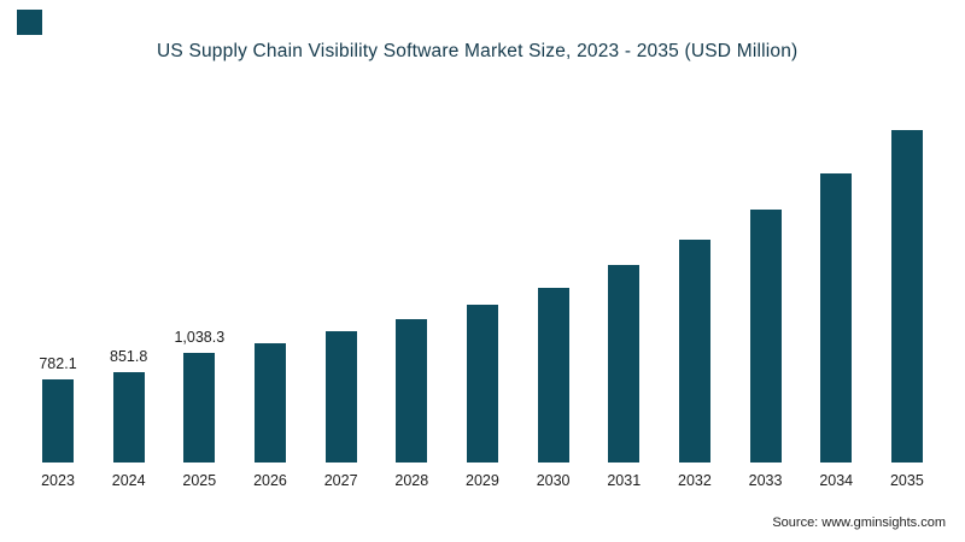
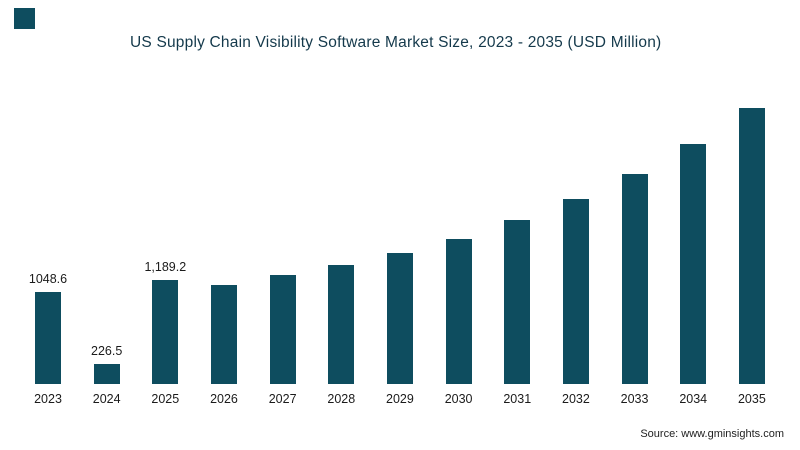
2023: 782.1 -> 1048.6
2024: 851.8 -> 226.5
2025: 1,038.3 -> 1,189.2
